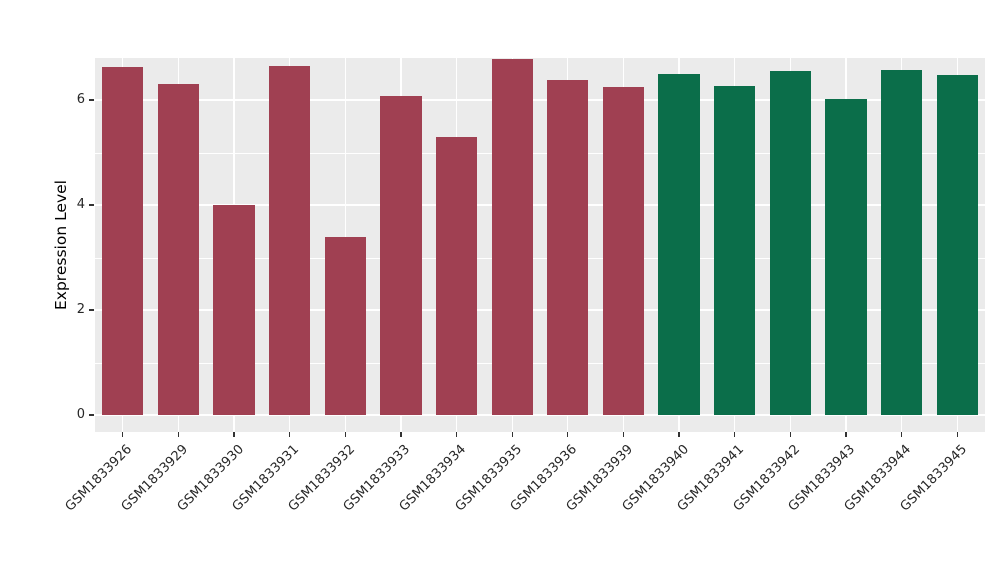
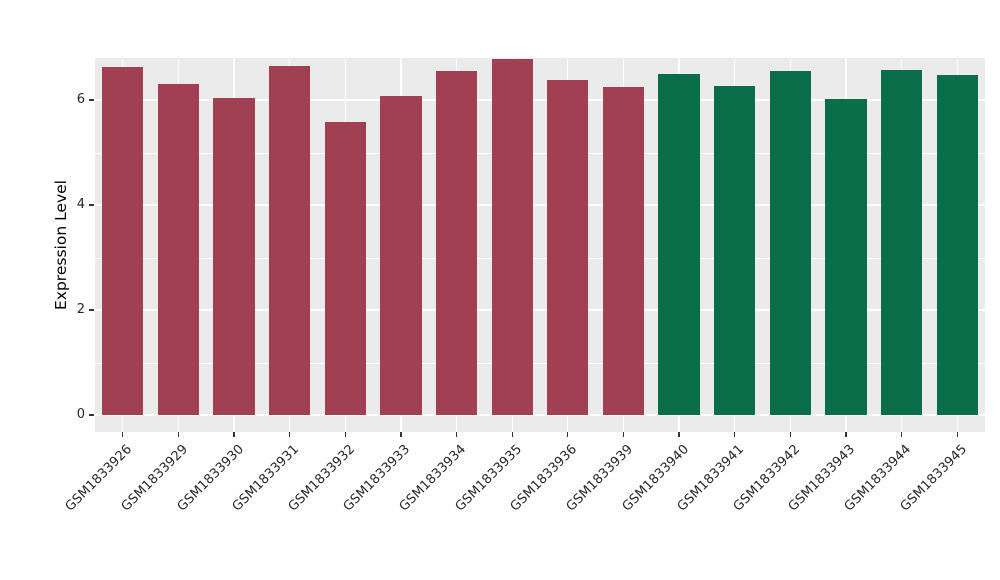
GSM1833930: 4.0 -> 6.0
GSM1833932: 3.4 -> 5.6
GSM1833934: 5.3 -> 6.6
